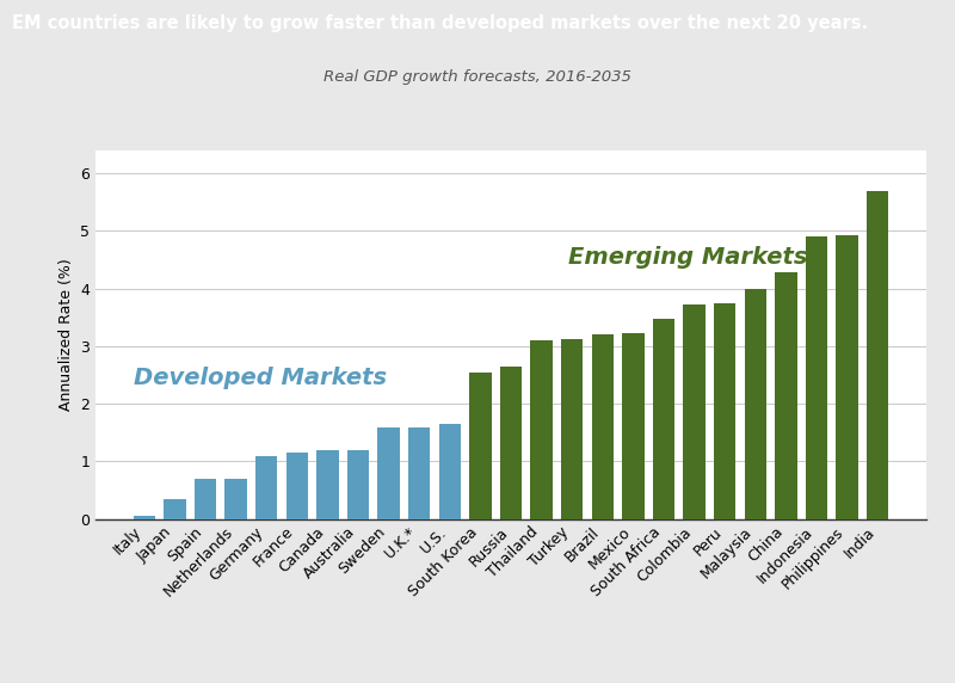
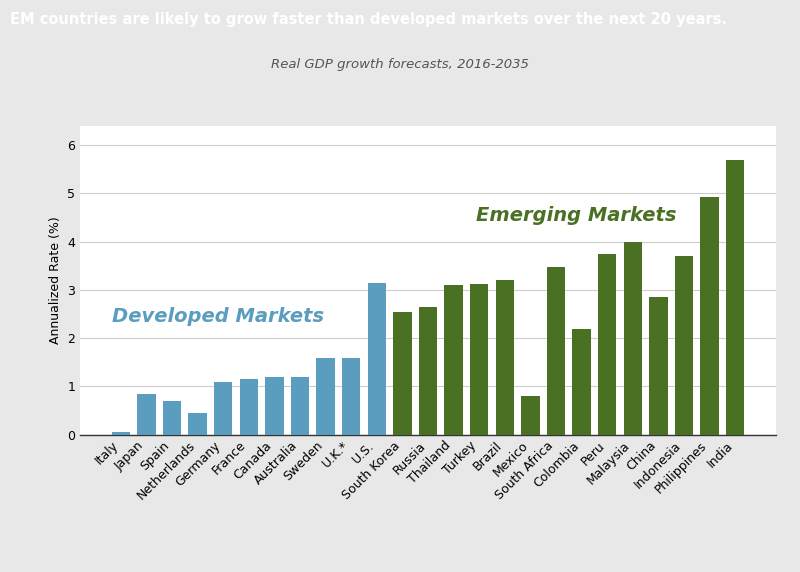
Japan: 0.35 -> 0.85
Netherlands: 0.70 -> 0.45
U.S.: 1.65 -> 3.15
Mexico: 3.22 -> 0.80
Colombia: 3.72 -> 2.20
China: 4.28 -> 2.85
Indonesia: 4.90 -> 3.70
